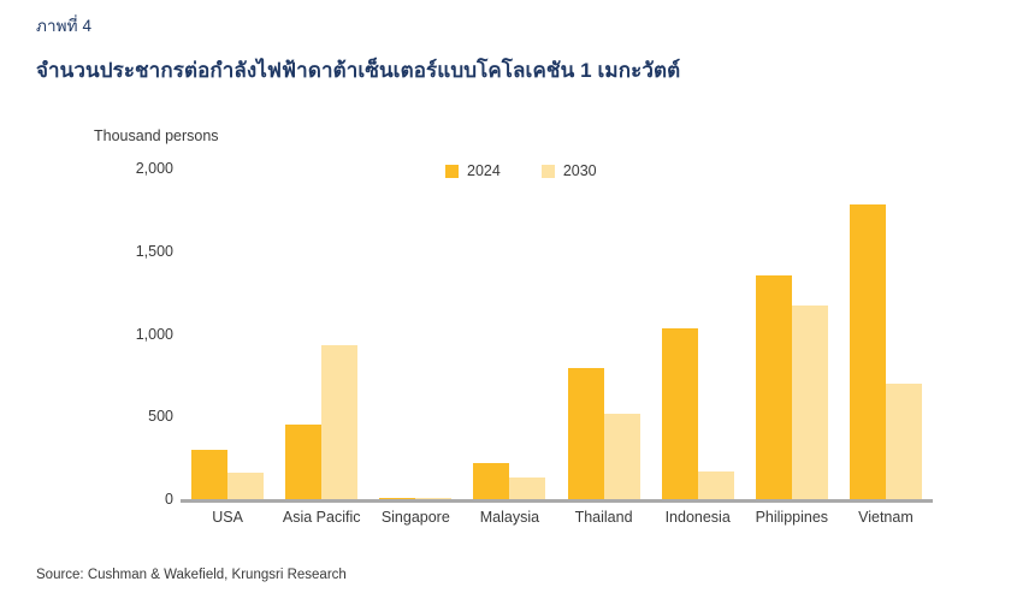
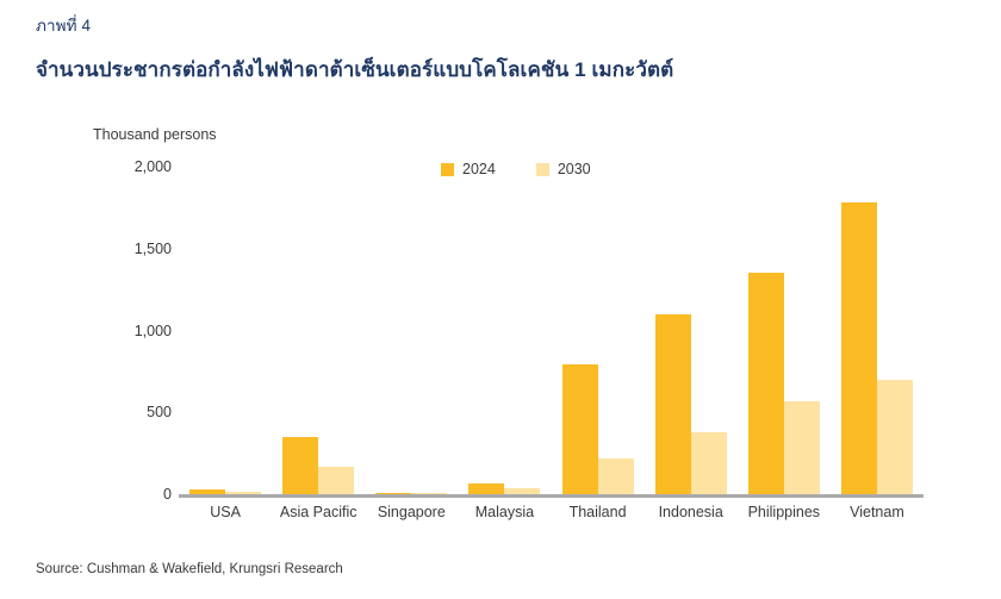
2024/USA: 300 -> 30
2030/USA: 160 -> 20
2024/Asia Pacific: 450 -> 350
2030/Asia Pacific: 930 -> 160
2024/Malaysia: 220 -> 60
2030/Malaysia: 130 -> 40
2030/Thailand: 520 -> 220
2024/Indonesia: 1030 -> 1100
2030/Indonesia: 170 -> 380
2030/Philippines: 1170 -> 570
